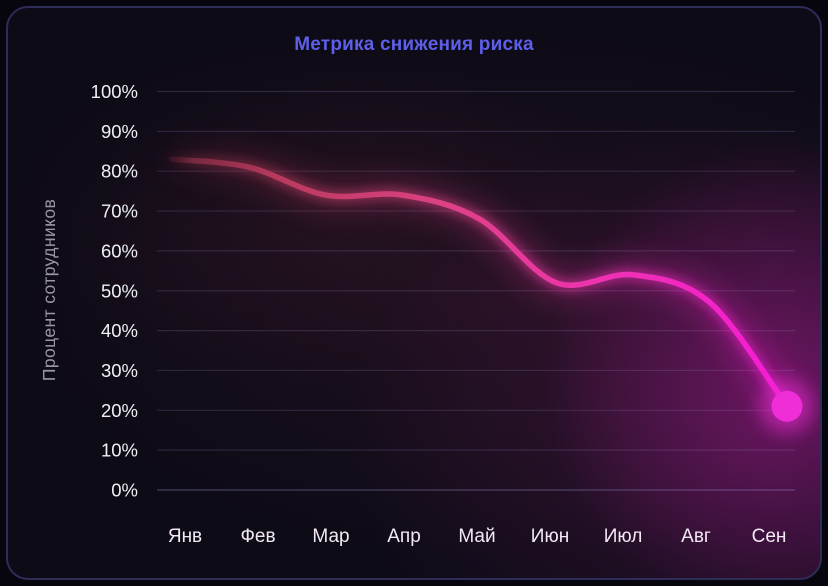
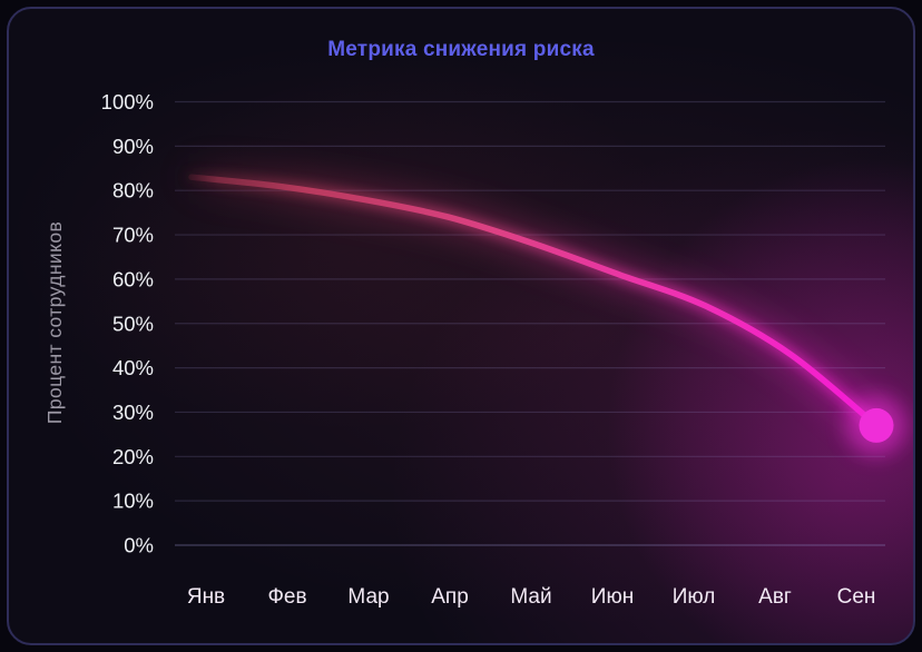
Мар: 74% -> 78%
Июн: 52% -> 61%
Авг: 47% -> 43%
Сен: 21% -> 27%
